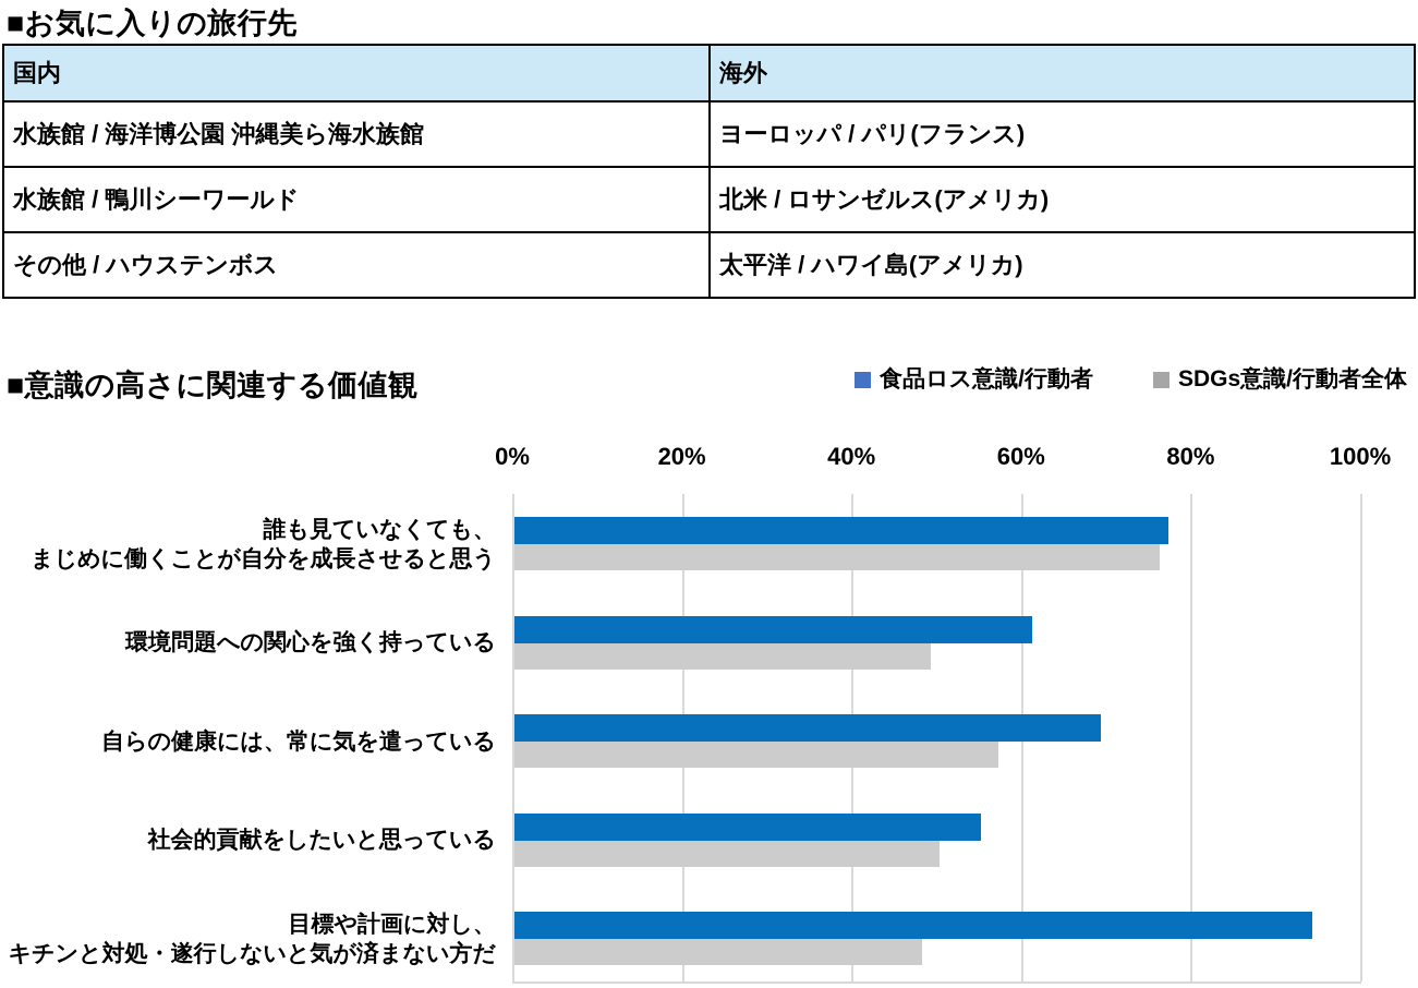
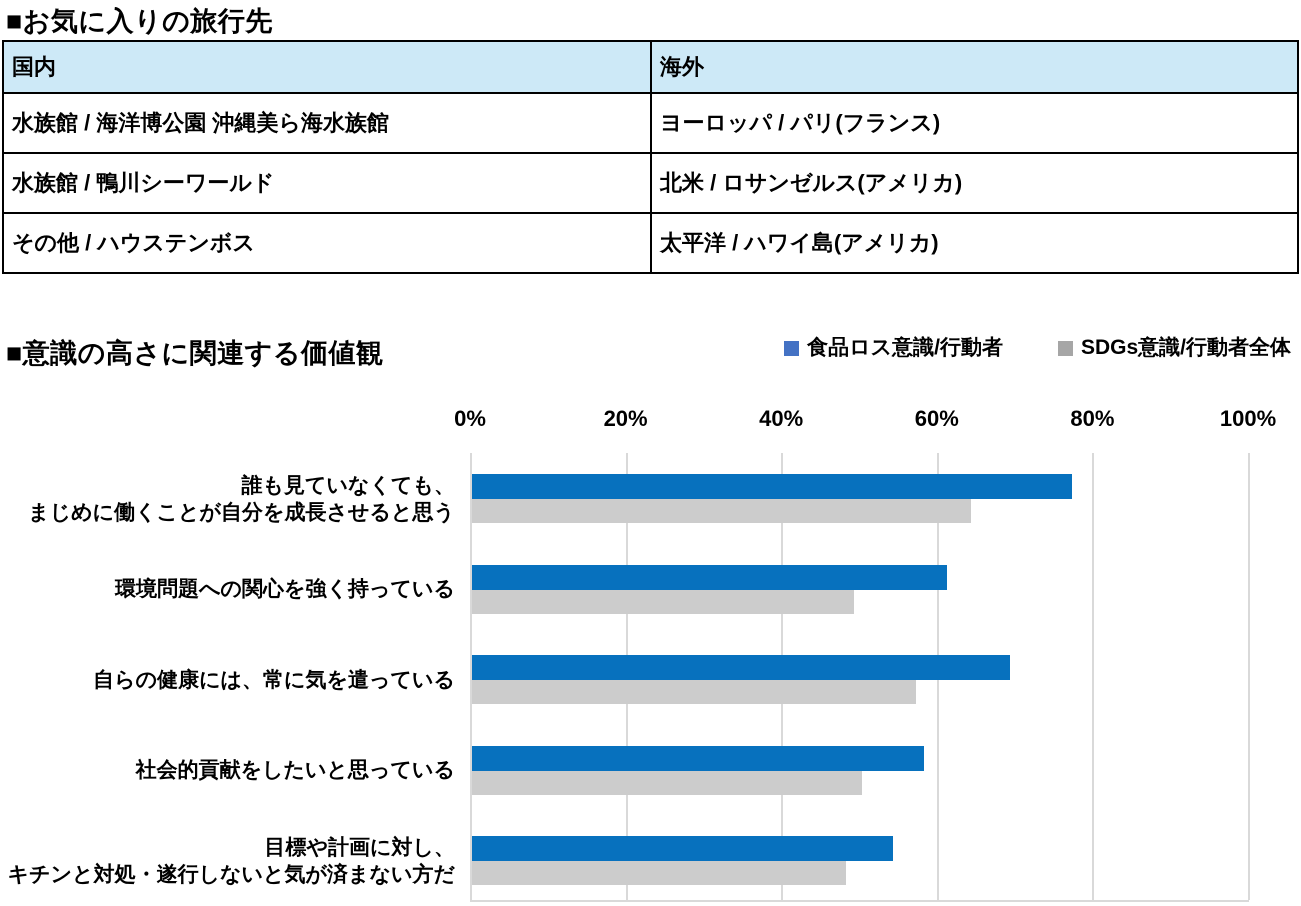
SDGs意識/行動者全体/誰も見ていなくても、 まじめに働くことが自分を成長させると思う: 76% -> 64%
食品ロス意識/行動者/社会的貢献をしたいと思っている: 55% -> 58%
食品ロス意識/行動者/目標や計画に対し、 キチンと対処・遂行しないと気が済まない方だ: 94% -> 54%
